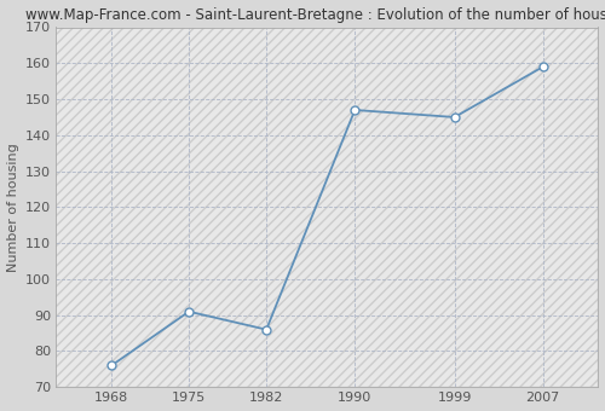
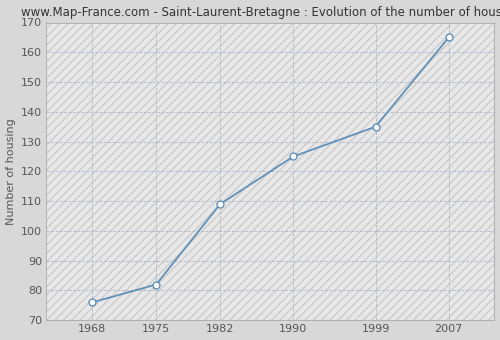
1975: 91 -> 82
1982: 86 -> 109
1990: 147 -> 125
1999: 145 -> 135
2007: 159 -> 165
